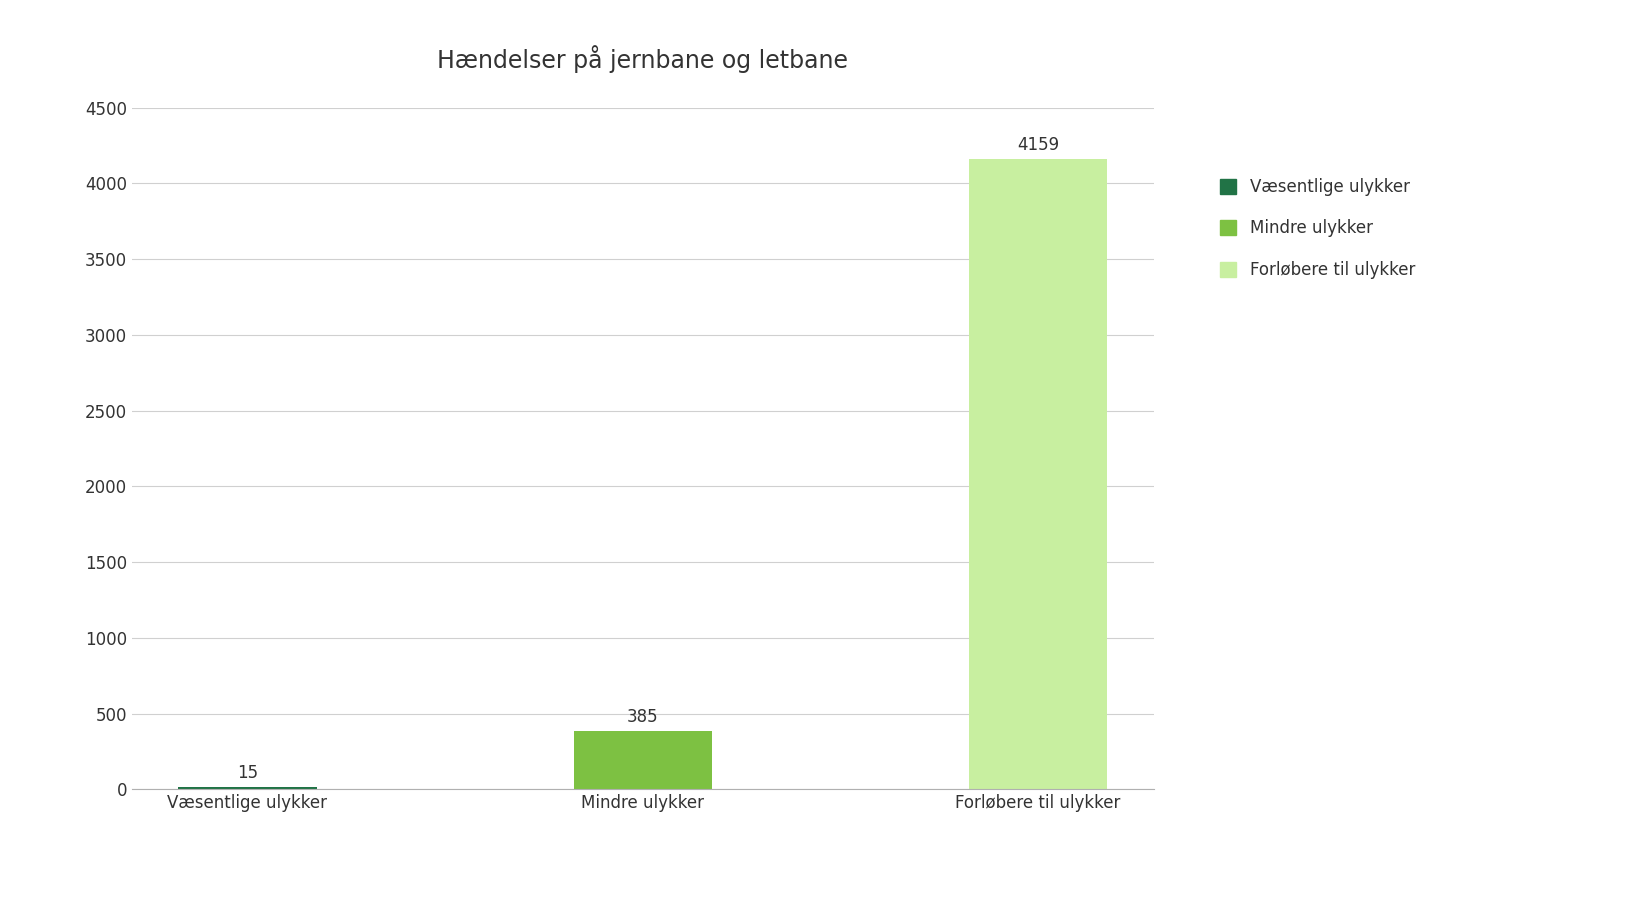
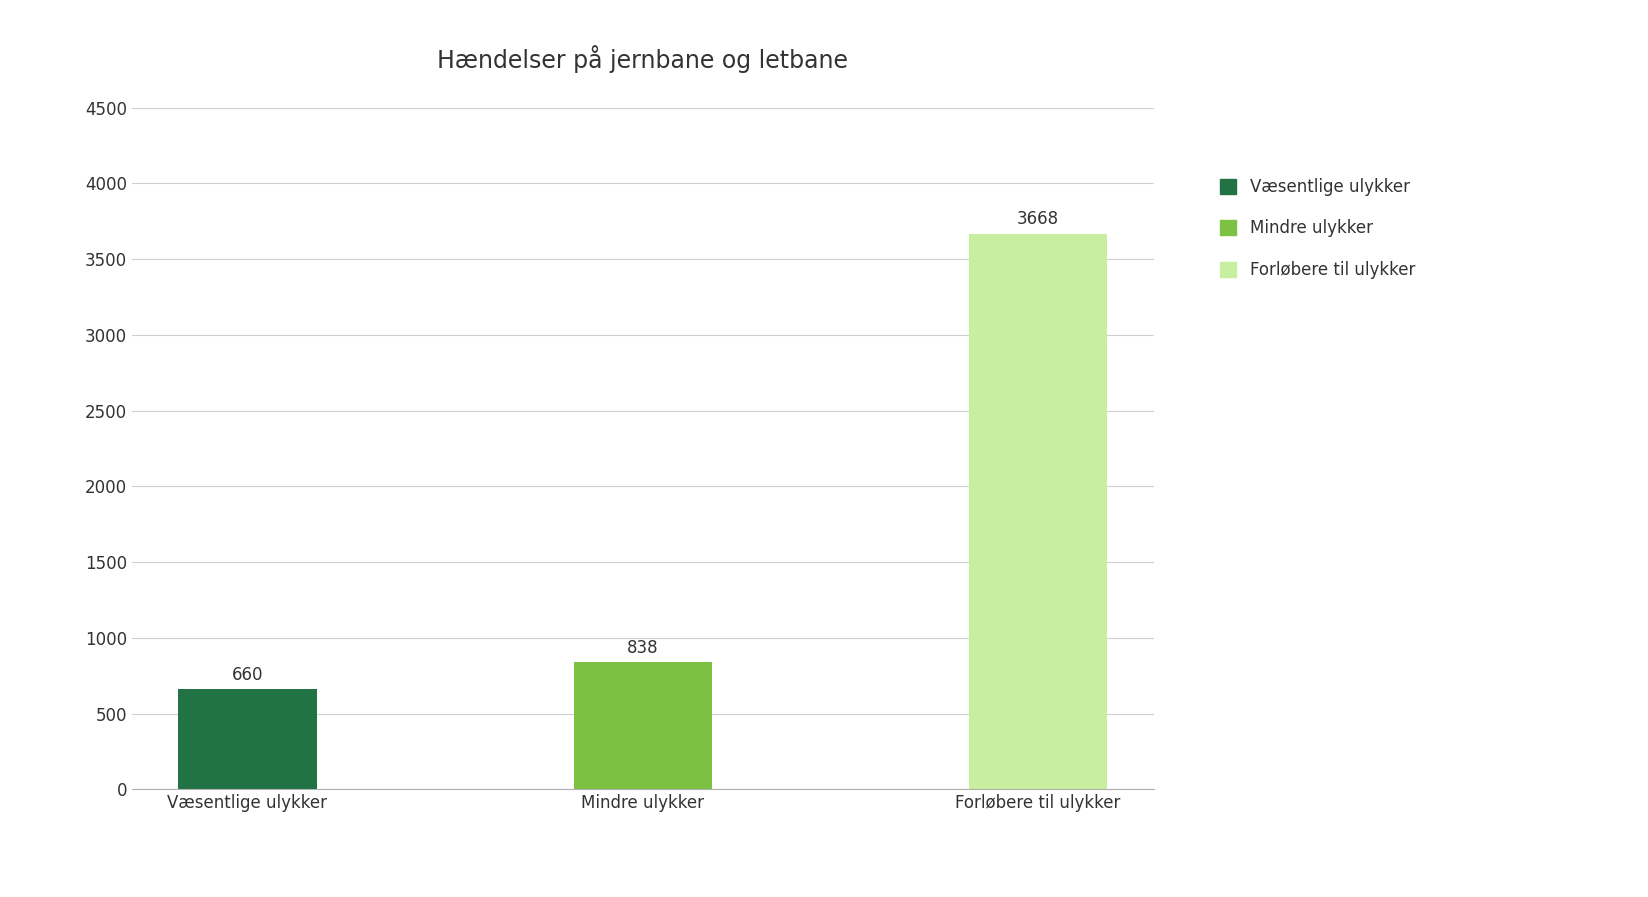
Væsentlige ulykker: 15 -> 660
Mindre ulykker: 385 -> 838
Forløbere til ulykker: 4159 -> 3668
